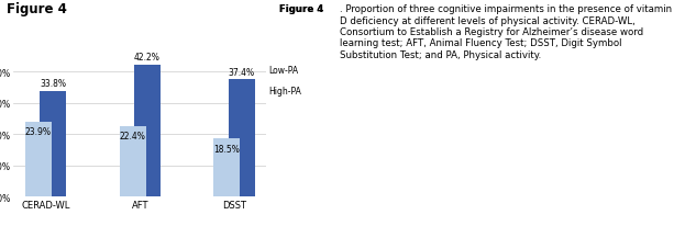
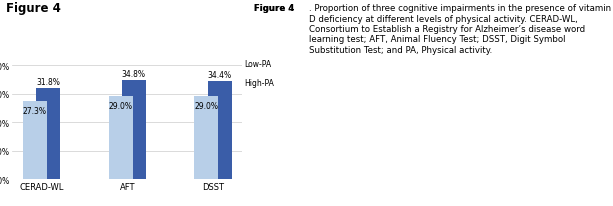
High-PA/CERAD-WL: 23.9% -> 27.3%
Low-PA/CERAD-WL: 33.8% -> 31.8%
High-PA/AFT: 22.4% -> 29.0%
Low-PA/AFT: 42.2% -> 34.8%
High-PA/DSST: 18.5% -> 29.0%
Low-PA/DSST: 37.4% -> 34.4%
